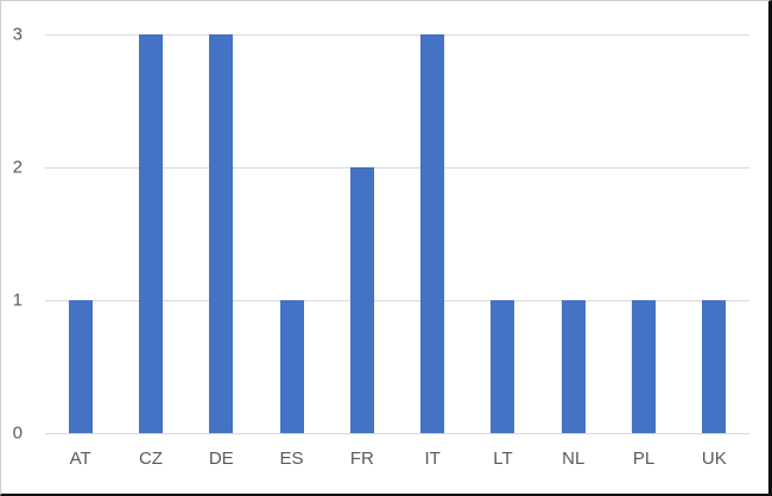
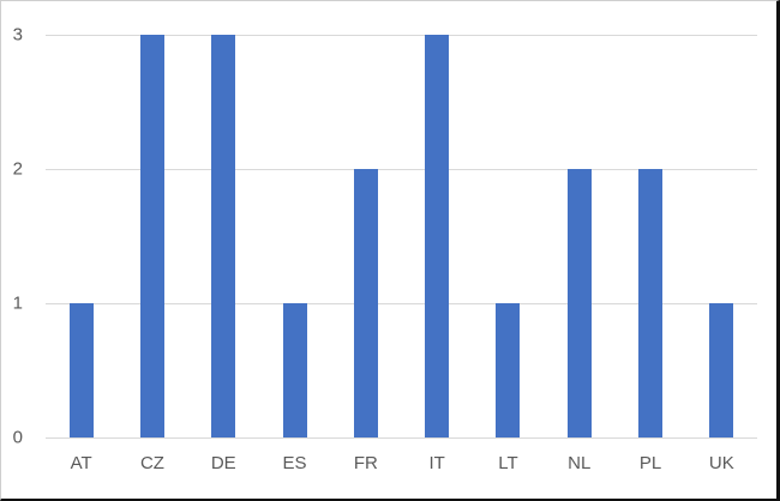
NL: 1 -> 2
PL: 1 -> 2
